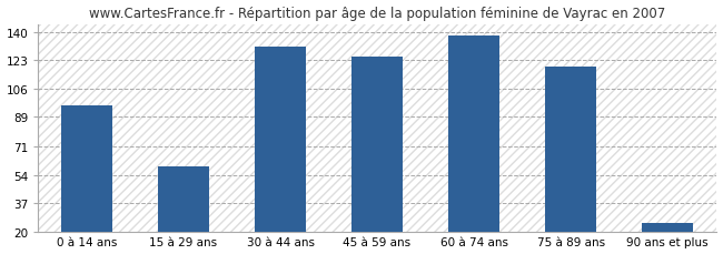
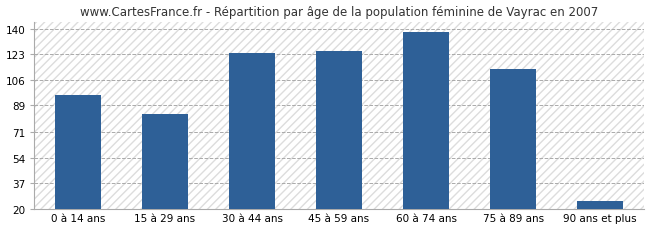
15 à 29 ans: 59 -> 83
30 à 44 ans: 131 -> 124
75 à 89 ans: 119 -> 113
